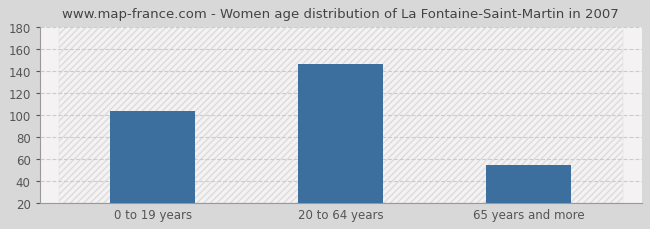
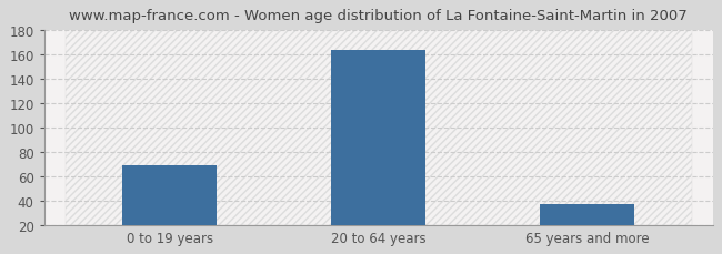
0 to 19 years: 104 -> 69
20 to 64 years: 146 -> 164
65 years and more: 54 -> 37
